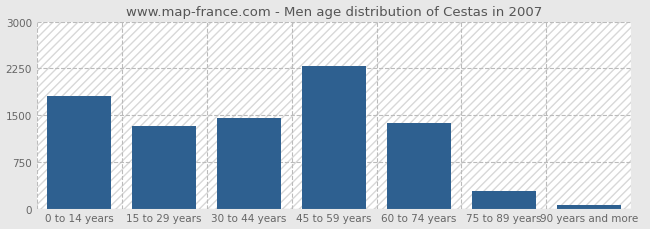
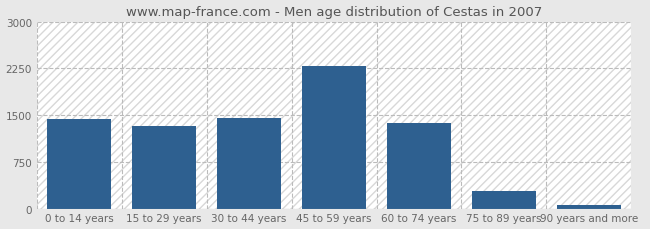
0 to 14 years: 1800 -> 1430
